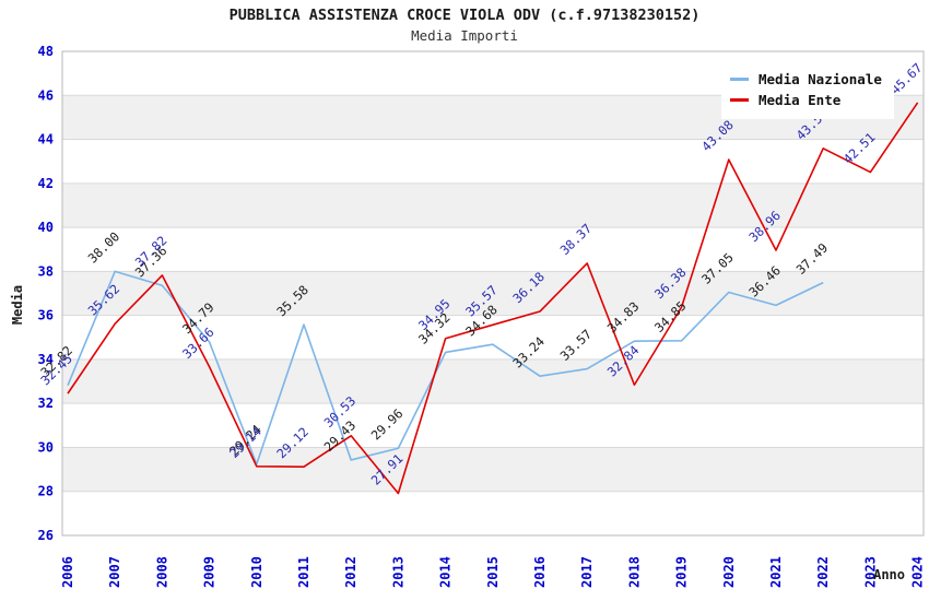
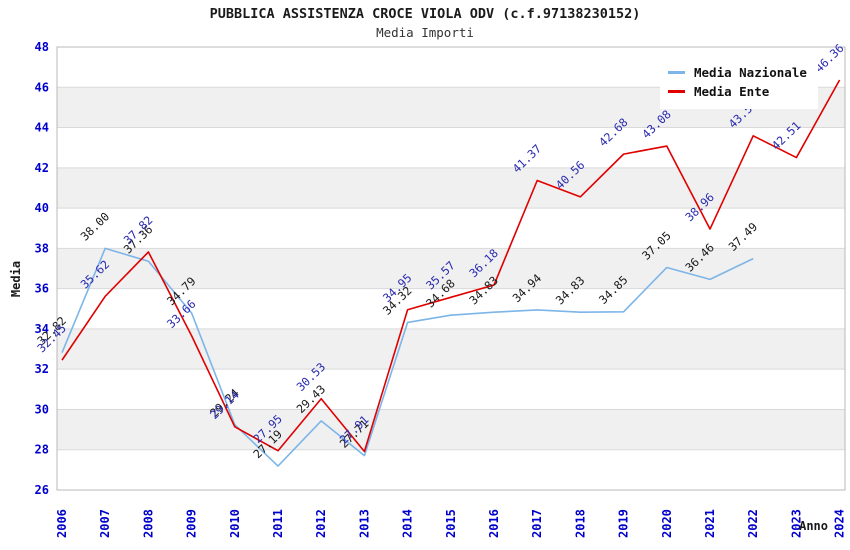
Media Nazionale/2011: 35.58 -> 27.19
Media Ente/2011: 29.12 -> 27.95
Media Nazionale/2013: 29.96 -> 27.71
Media Nazionale/2016: 33.24 -> 34.83
Media Nazionale/2017: 33.57 -> 34.94
Media Ente/2017: 38.37 -> 41.37
Media Ente/2018: 32.84 -> 40.56
Media Ente/2019: 36.38 -> 42.68
Media Ente/2024: 45.67 -> 46.36
